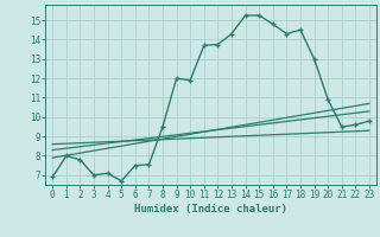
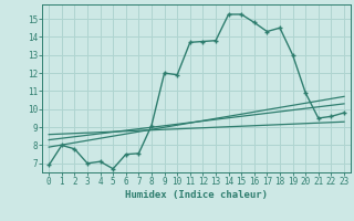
8: 9.5 -> 9.1
13: 14.3 -> 13.8
